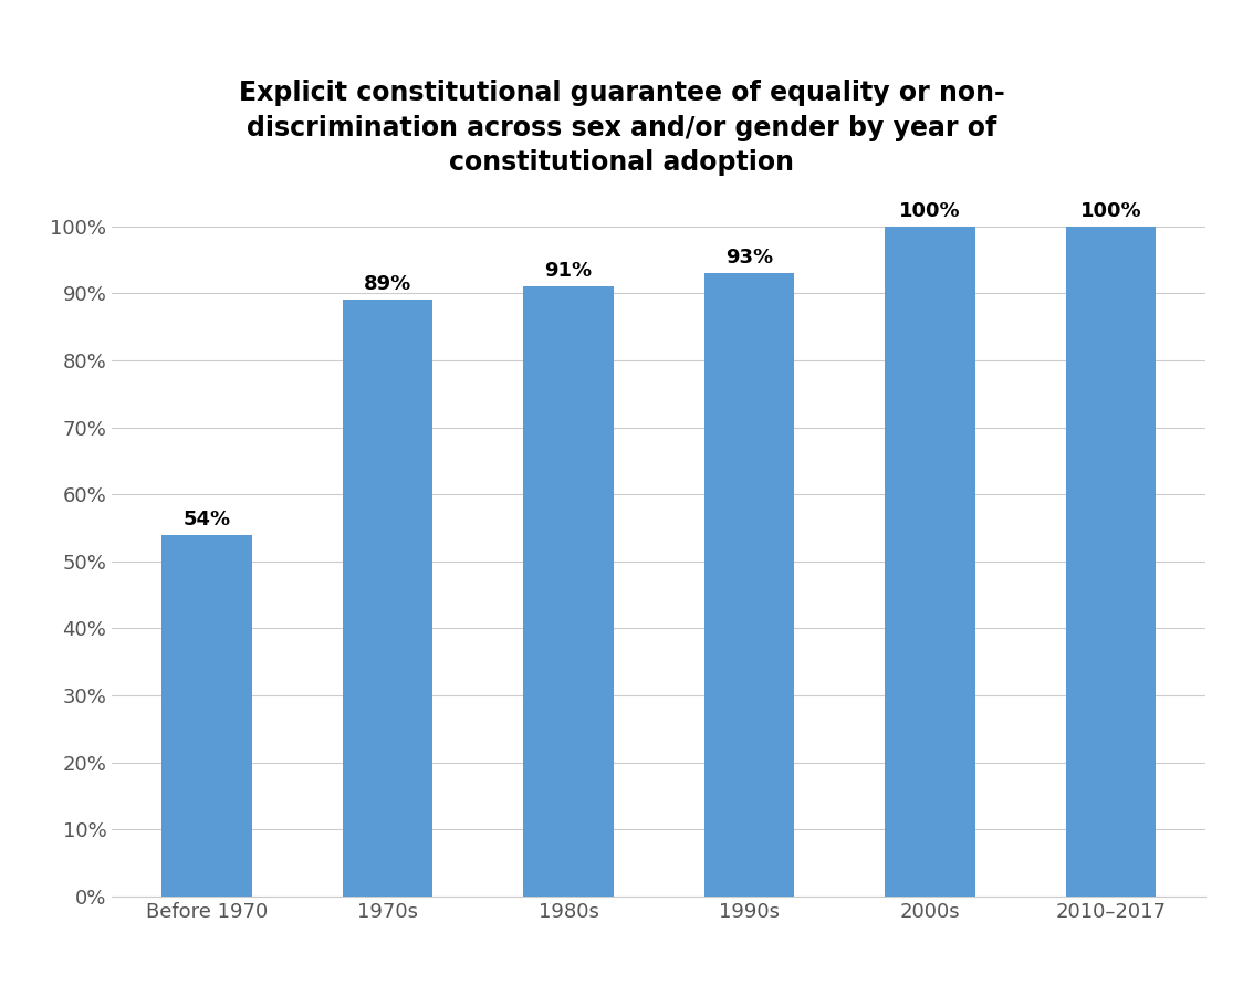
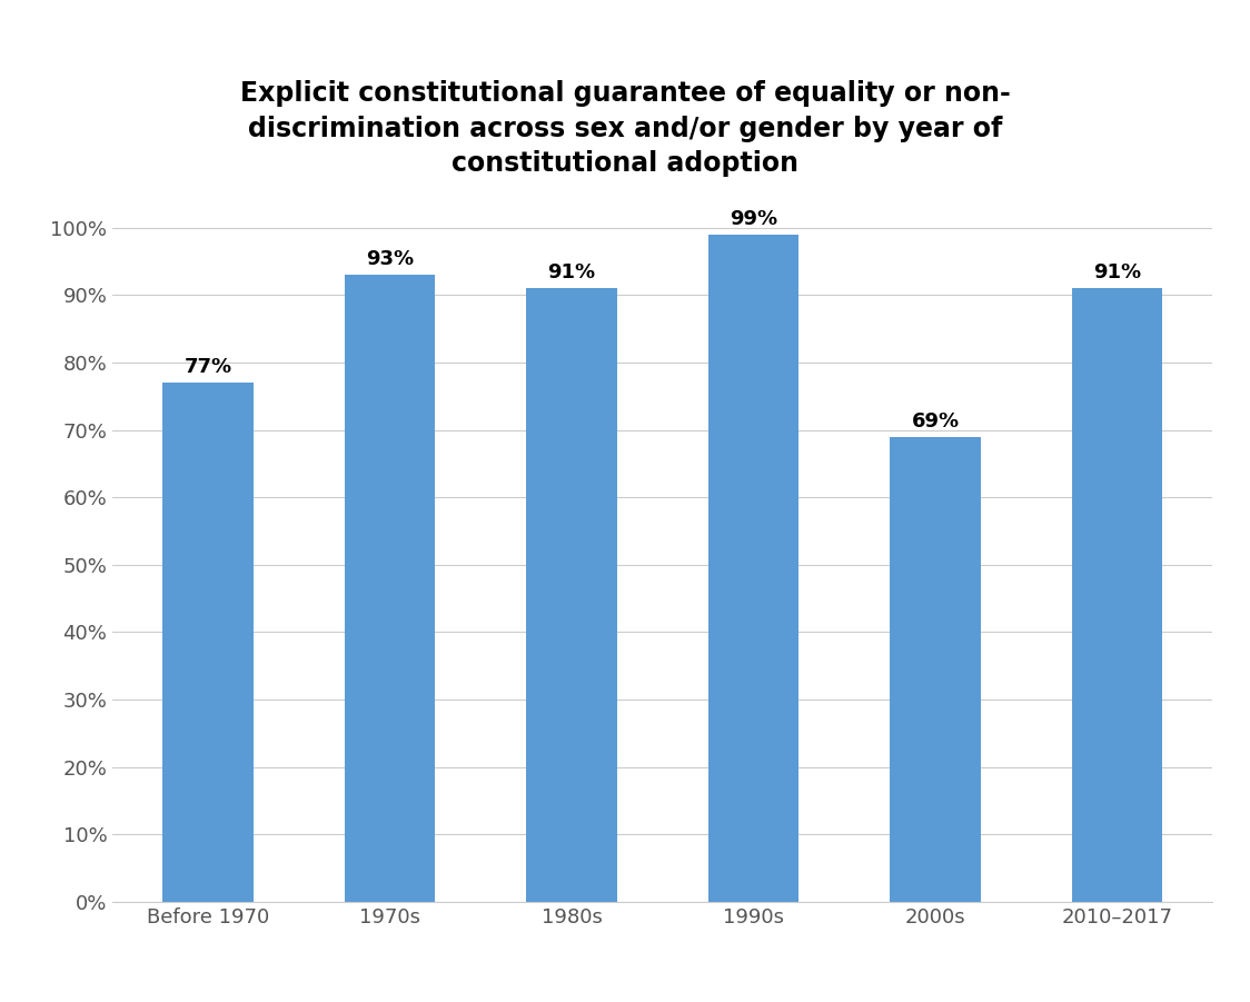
Before 1970: 54% -> 77%
1970s: 89% -> 93%
1990s: 93% -> 99%
2000s: 100% -> 69%
2010–2017: 100% -> 91%
